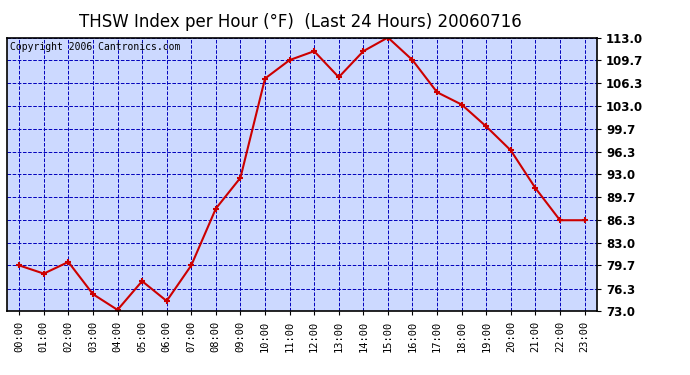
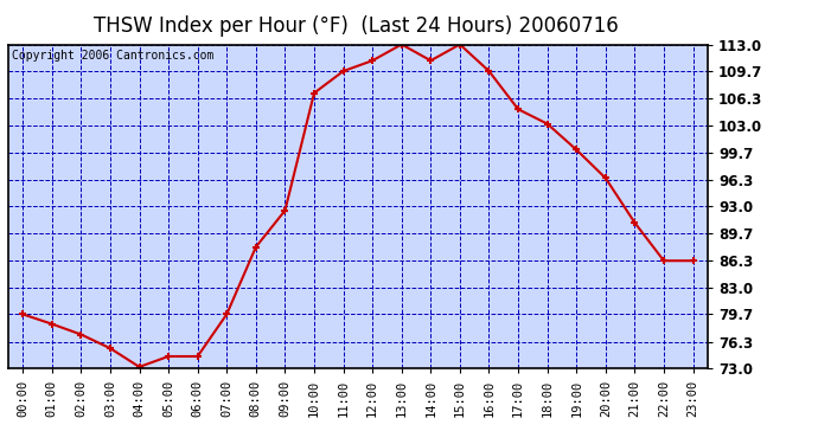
02:00: 80.2 -> 77.2
05:00: 77.4 -> 74.5
13:00: 107.2 -> 113.0
